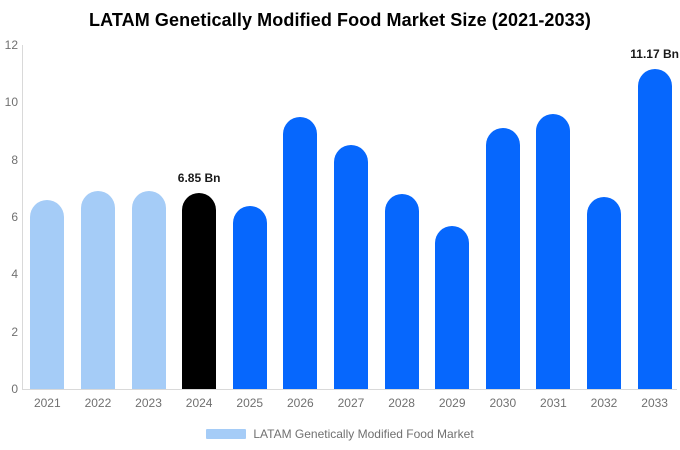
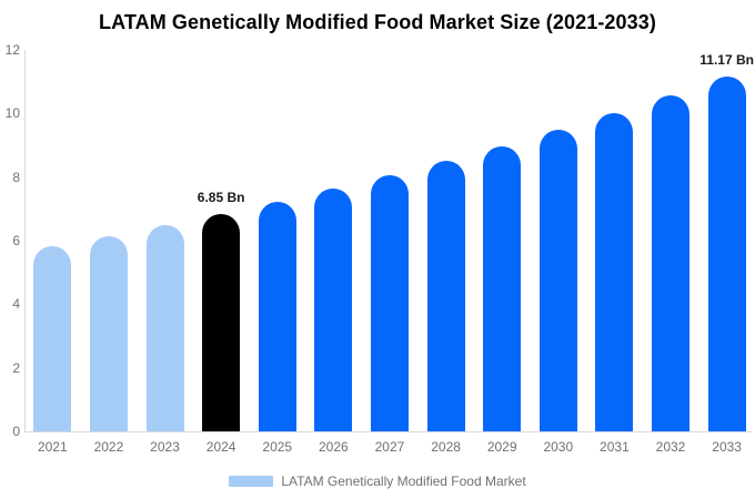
2021: 6.6 -> 5.8
2022: 6.9 -> 6.2
2023: 6.9 -> 6.5
2025: 6.4 -> 7.2
2026: 9.5 -> 7.6
2027: 8.5 -> 8.1
2028: 6.8 -> 8.5
2029: 5.7 -> 9.0
2030: 9.1 -> 9.5
2031: 9.6 -> 10.0
2032: 6.7 -> 10.6
